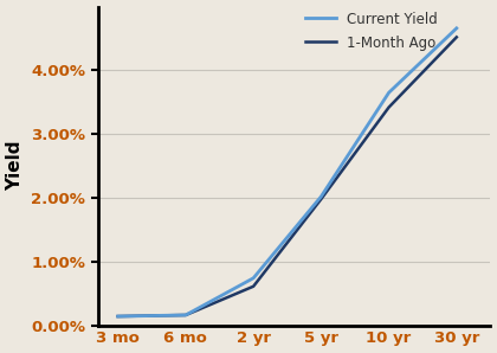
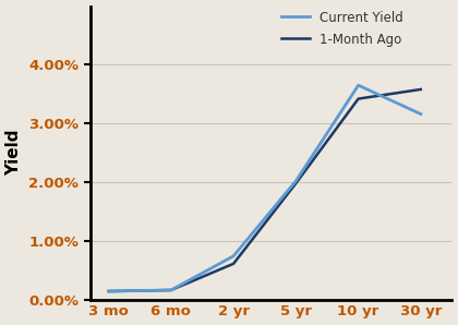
Current Yield/30 yr: 4.66% -> 3.16%
1-Month Ago/30 yr: 4.52% -> 3.58%
